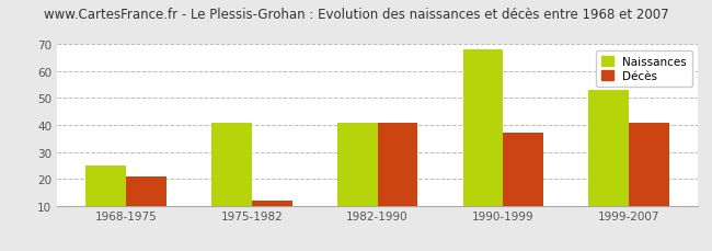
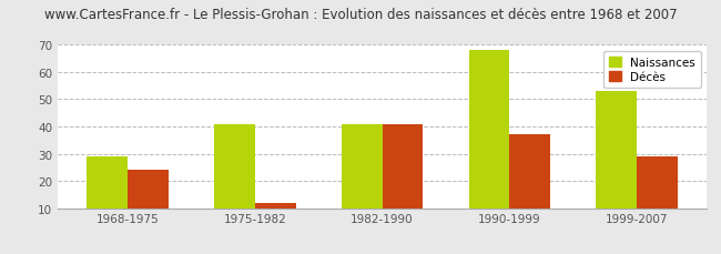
Naissances/1968-1975: 25 -> 29
Décès/1968-1975: 21 -> 24
Décès/1999-2007: 41 -> 29
